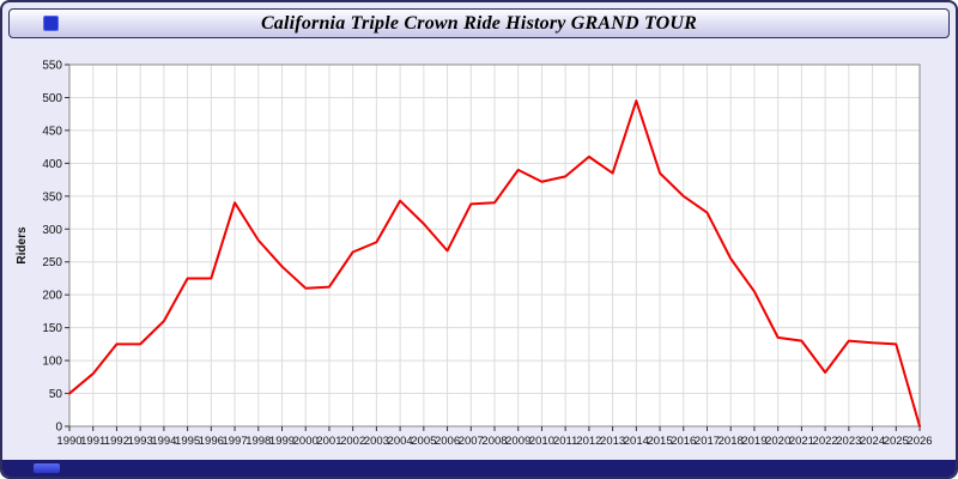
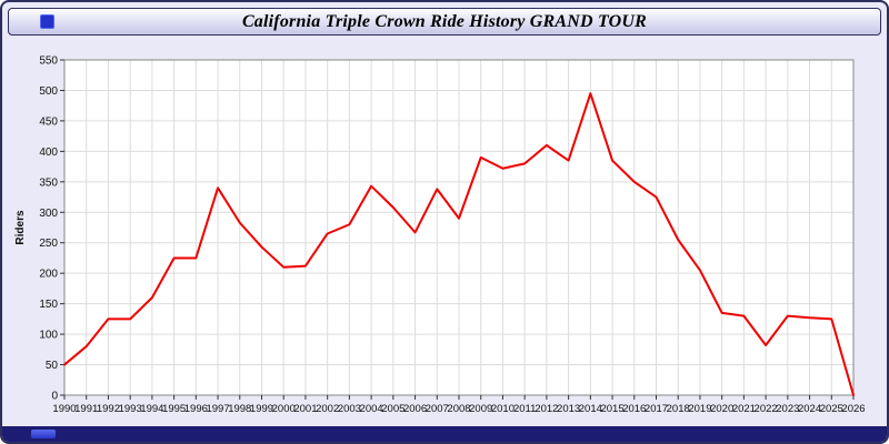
2008: 340 -> 290
